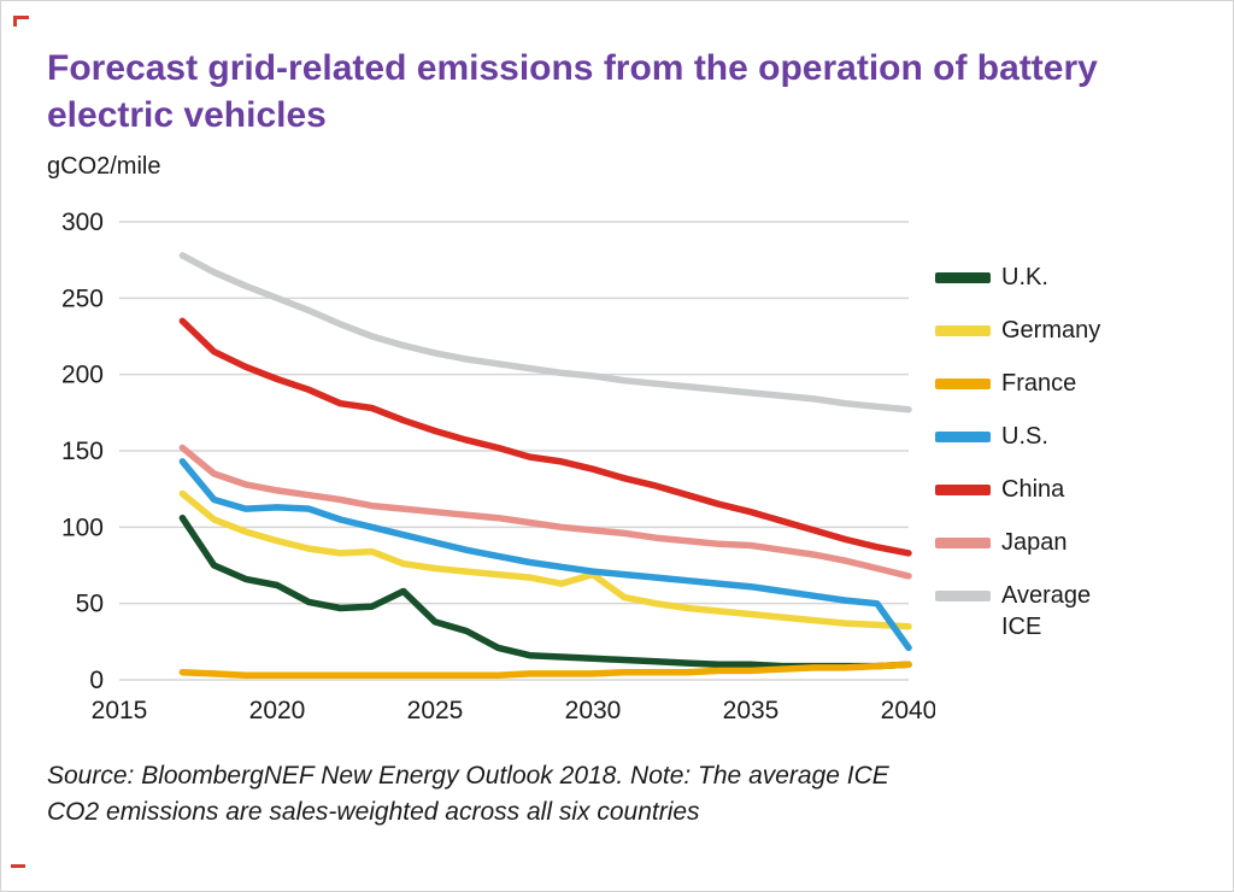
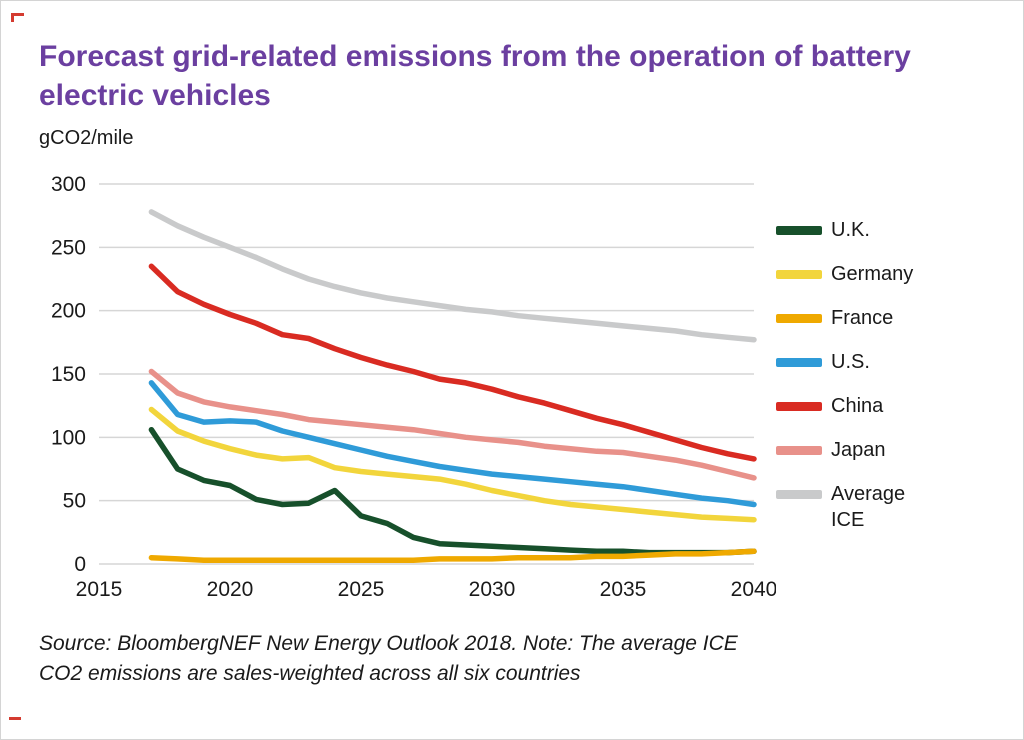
Germany/2030: 69 -> 58
U.S./2040: 21 -> 47
